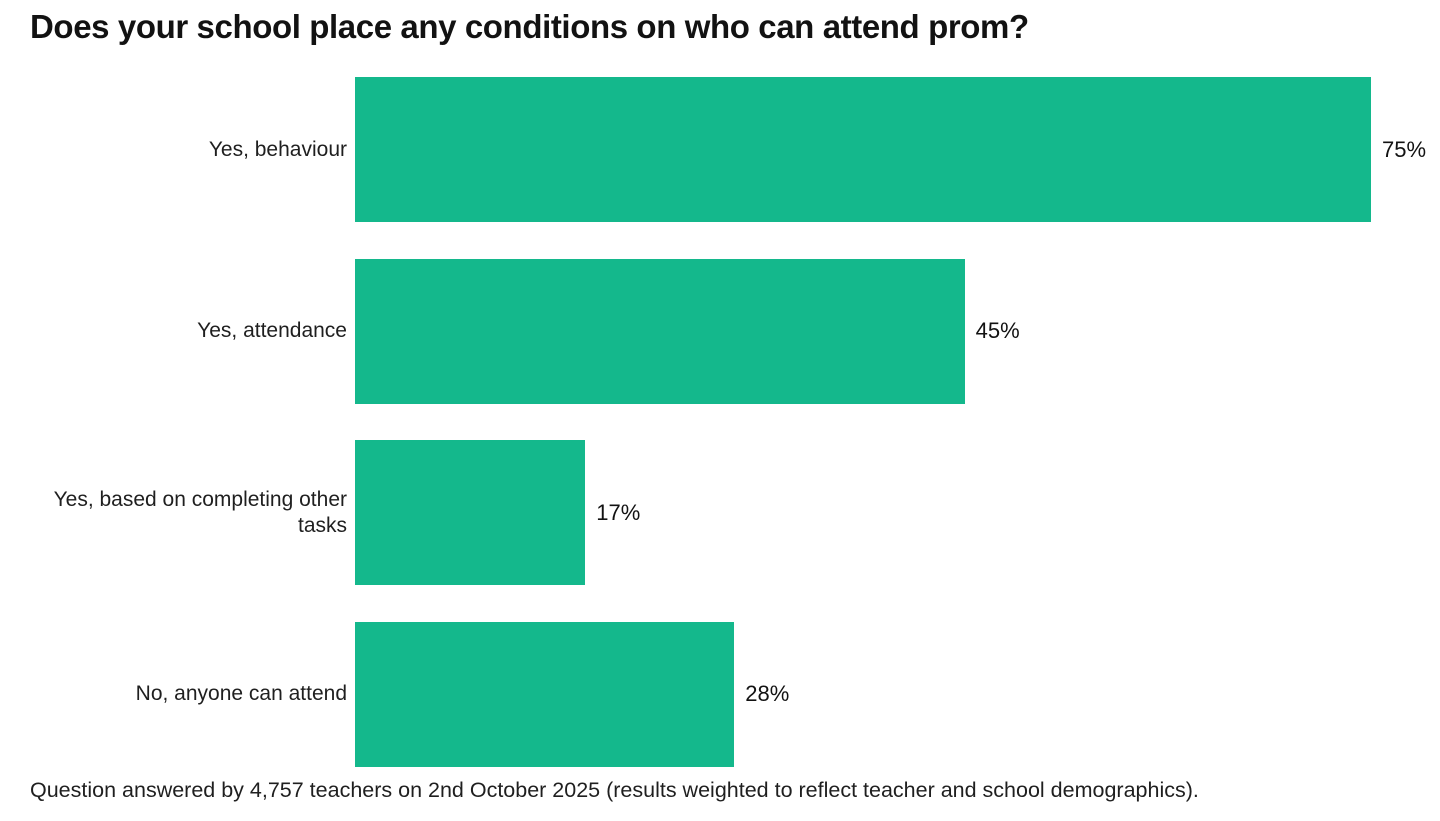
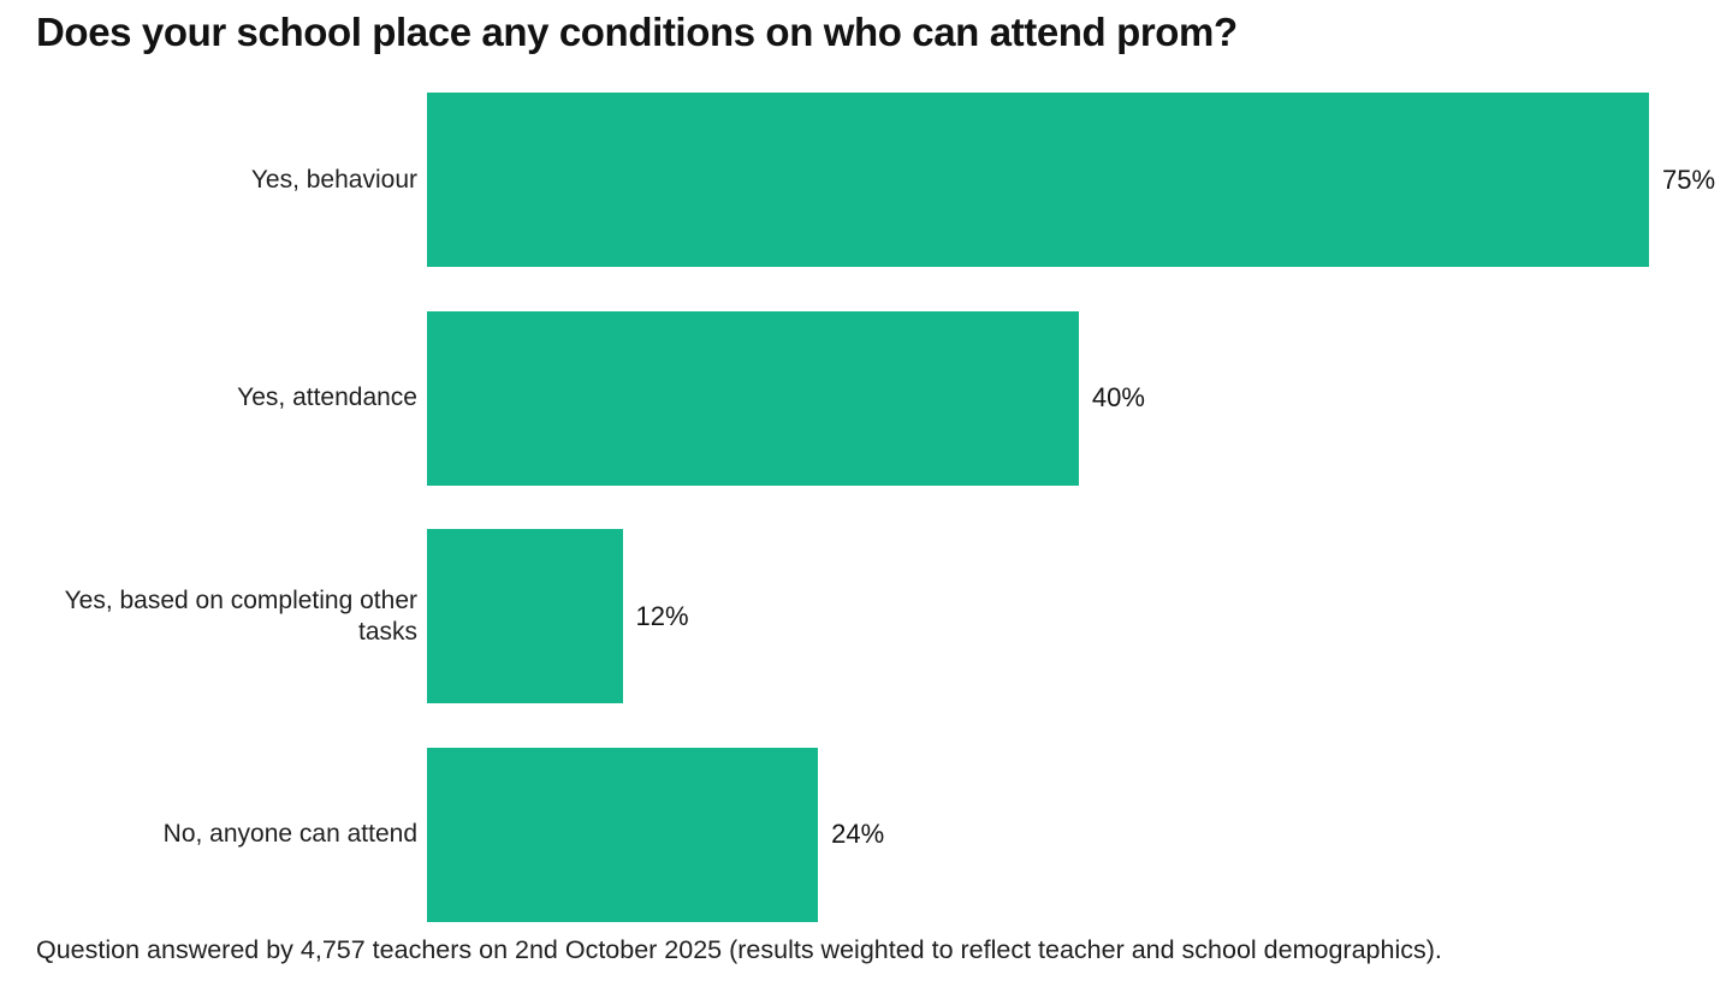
Yes, attendance: 45% -> 40%
Yes, based on completing other tasks: 17% -> 12%
No, anyone can attend: 28% -> 24%
